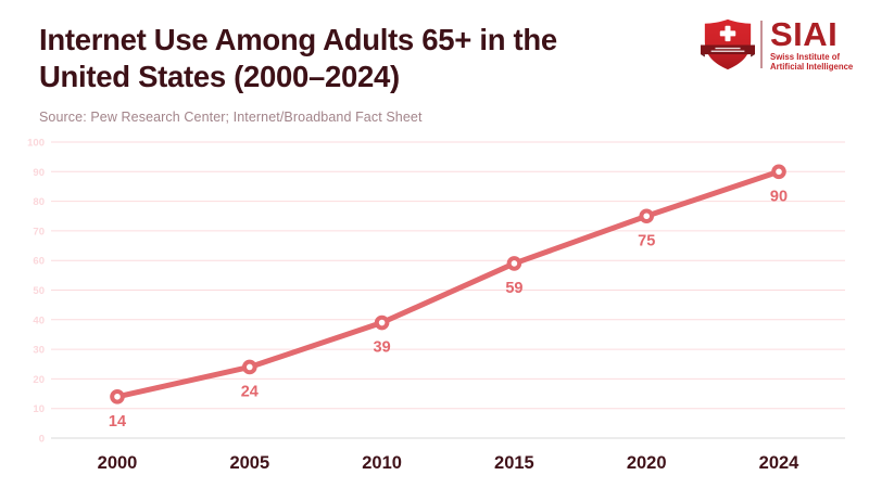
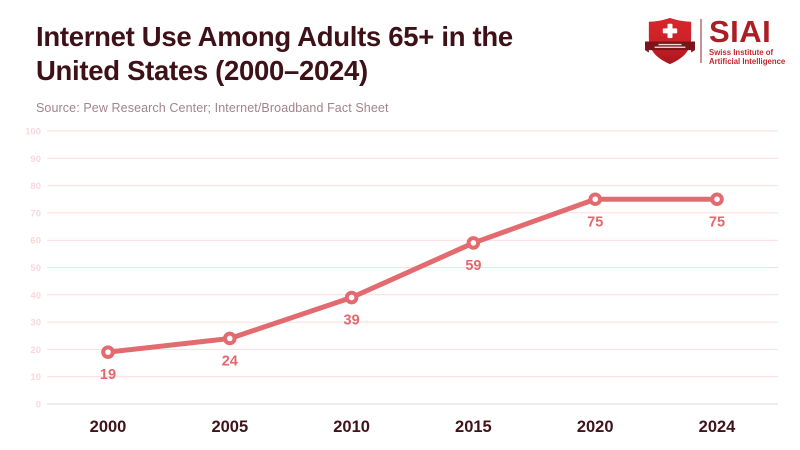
2000: 14 -> 19
2024: 90 -> 75
